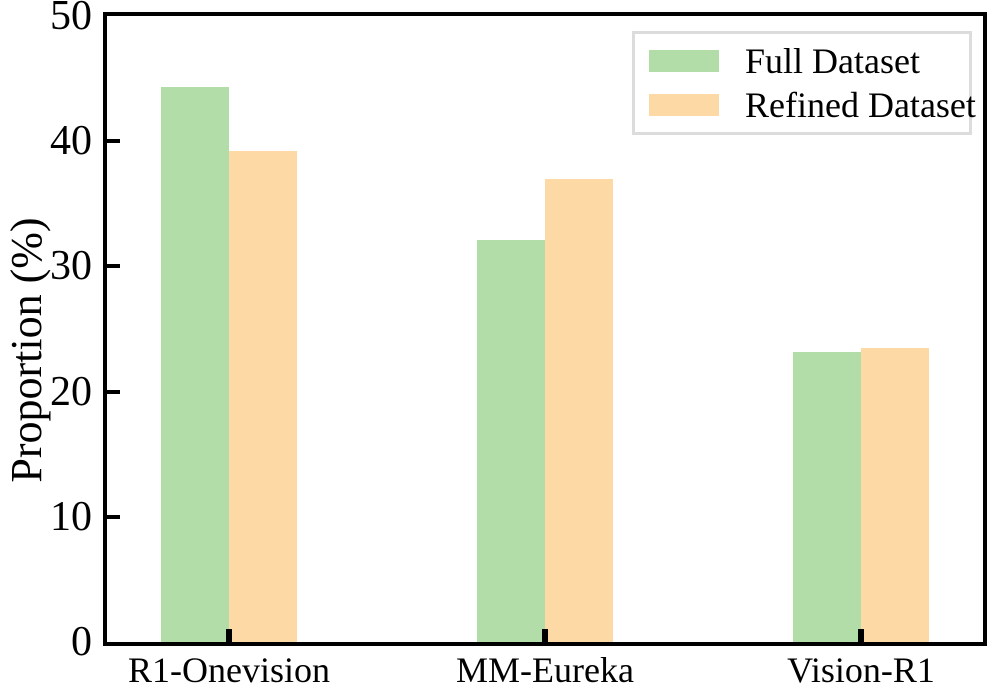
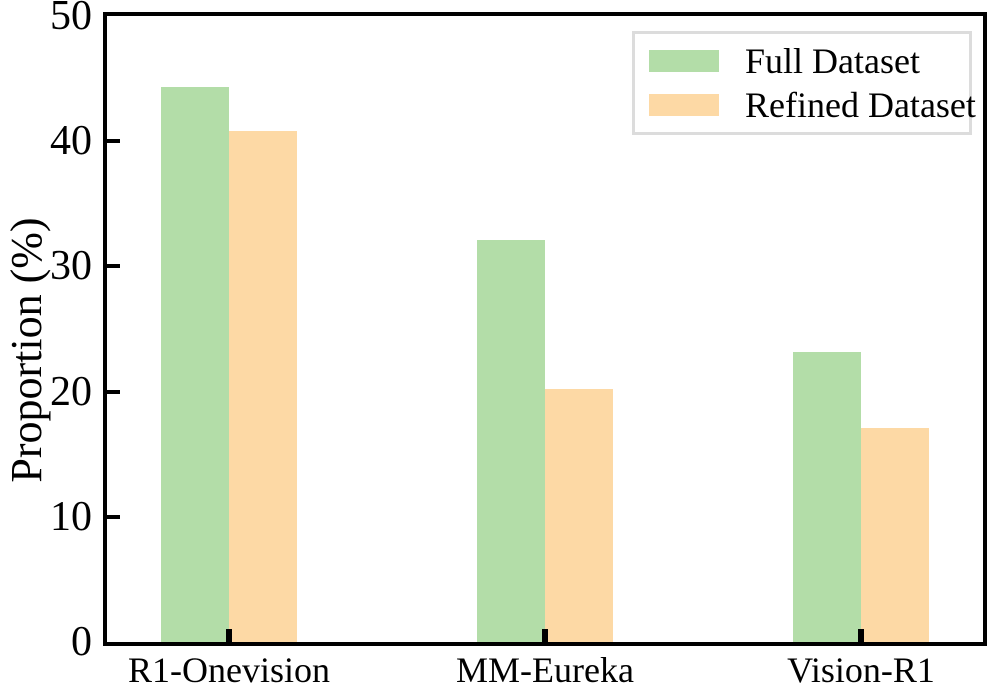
Refined Dataset/R1-Onevision: 39.2 -> 40.8
Refined Dataset/MM-Eureka: 37.0 -> 20.2
Refined Dataset/Vision-R1: 23.5 -> 17.1
